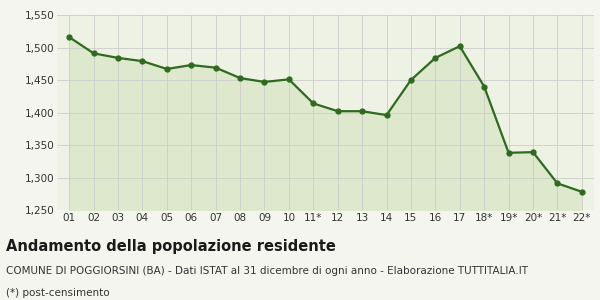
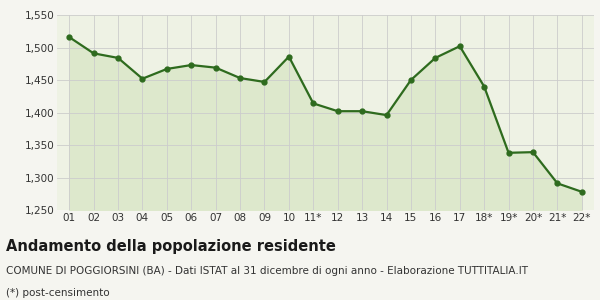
04: 1,479 -> 1,452
10: 1,451 -> 1,486
